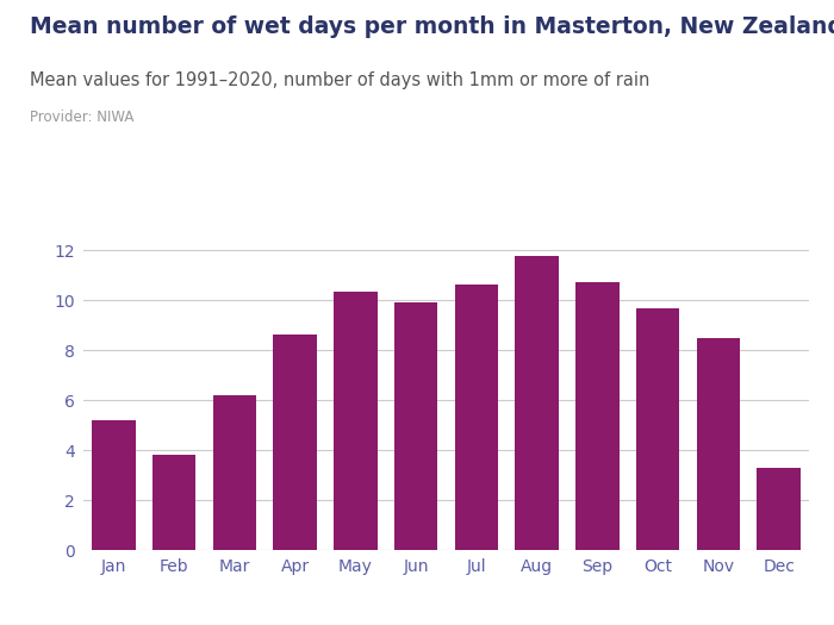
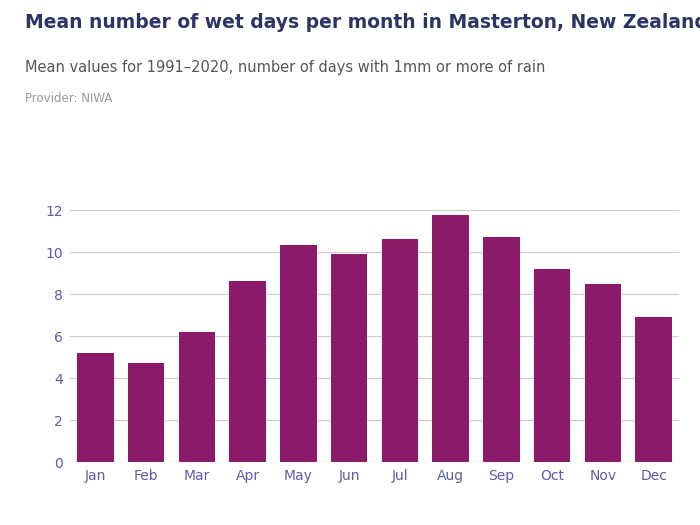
Feb: 3.80 -> 4.70
Oct: 9.65 -> 9.20
Dec: 3.30 -> 6.90
